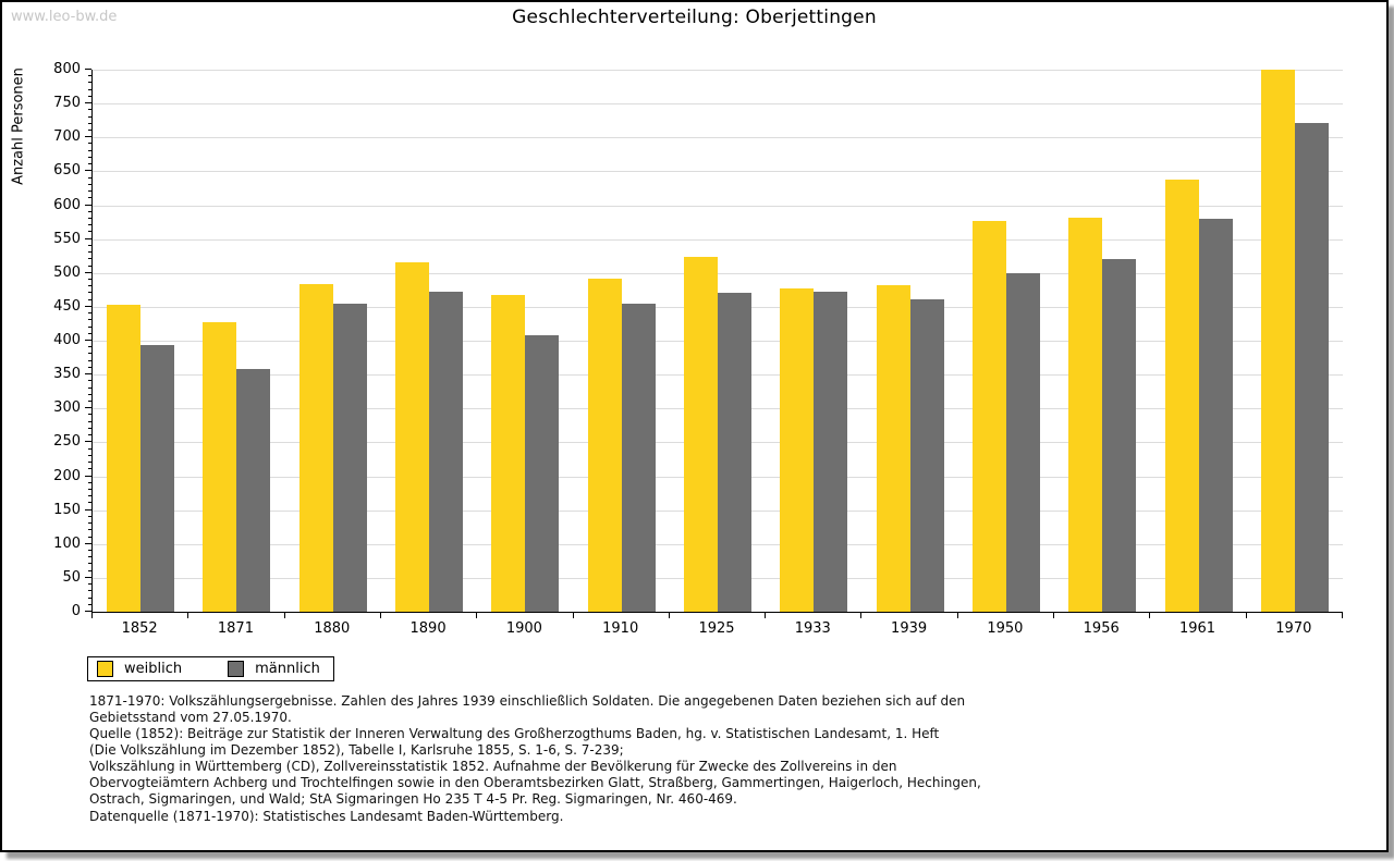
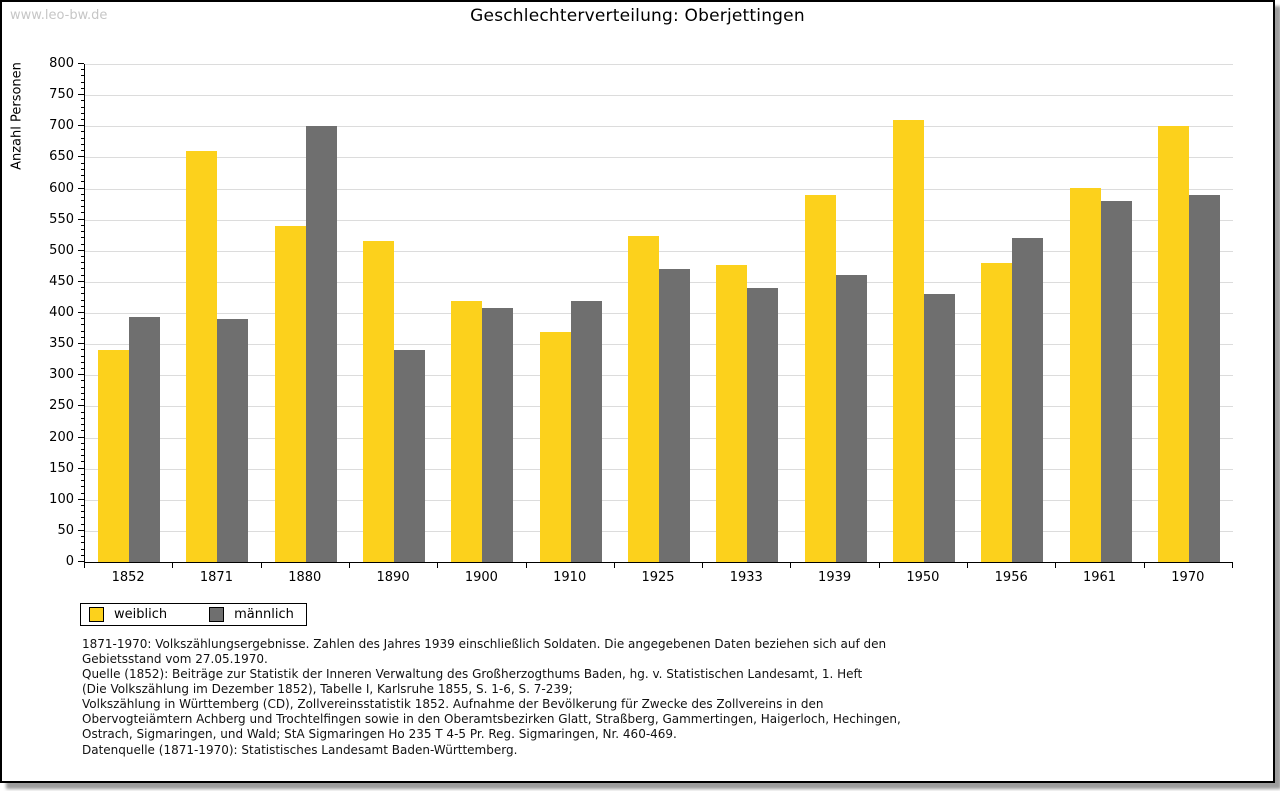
weiblich/1852: 450 -> 340
weiblich/1871: 430 -> 660
männlich/1871: 360 -> 390
weiblich/1880: 480 -> 540
männlich/1880: 450 -> 700
männlich/1890: 470 -> 340
weiblich/1900: 470 -> 420
weiblich/1910: 490 -> 370
männlich/1910: 460 -> 420
männlich/1933: 470 -> 440
weiblich/1939: 480 -> 590
weiblich/1950: 580 -> 710
männlich/1950: 500 -> 430
weiblich/1956: 580 -> 480
weiblich/1961: 640 -> 600
weiblich/1970: 800 -> 700
männlich/1970: 720 -> 590
